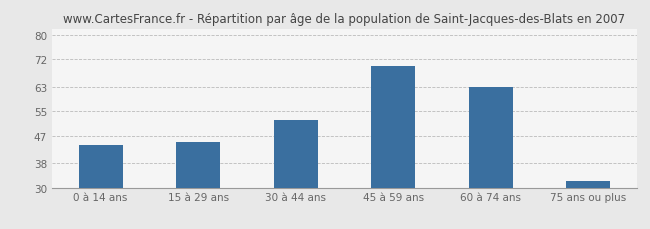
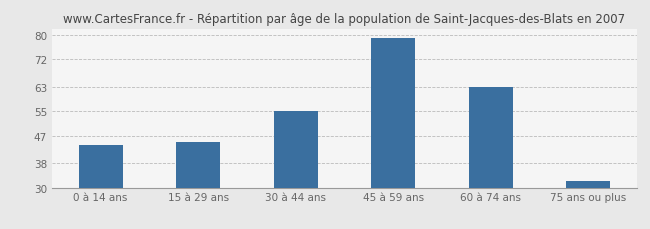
30 à 44 ans: 52 -> 55
45 à 59 ans: 70 -> 79
